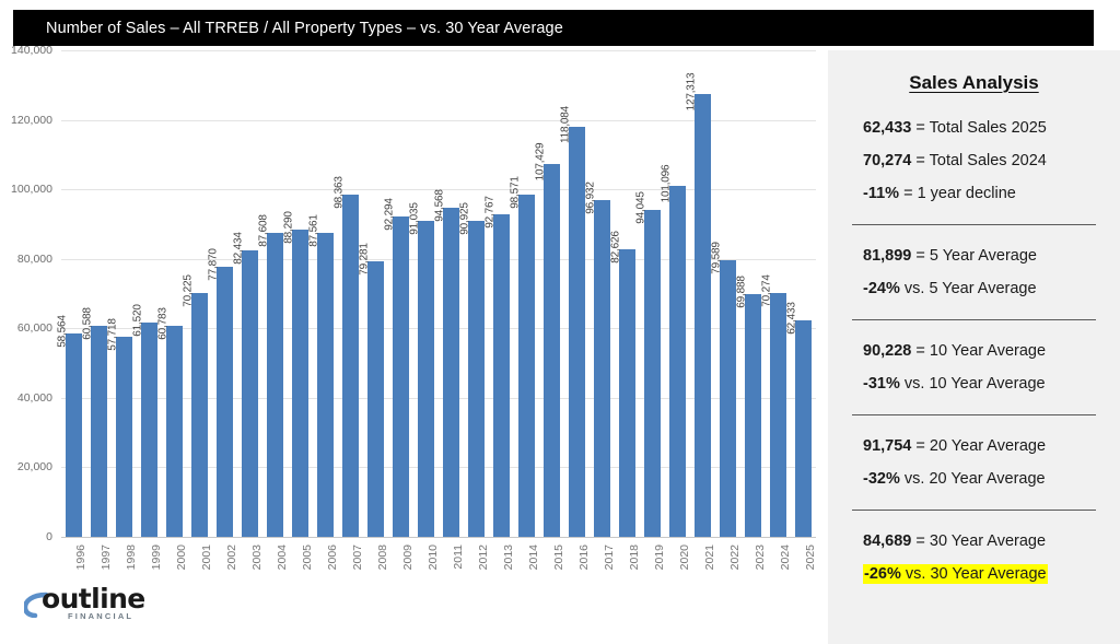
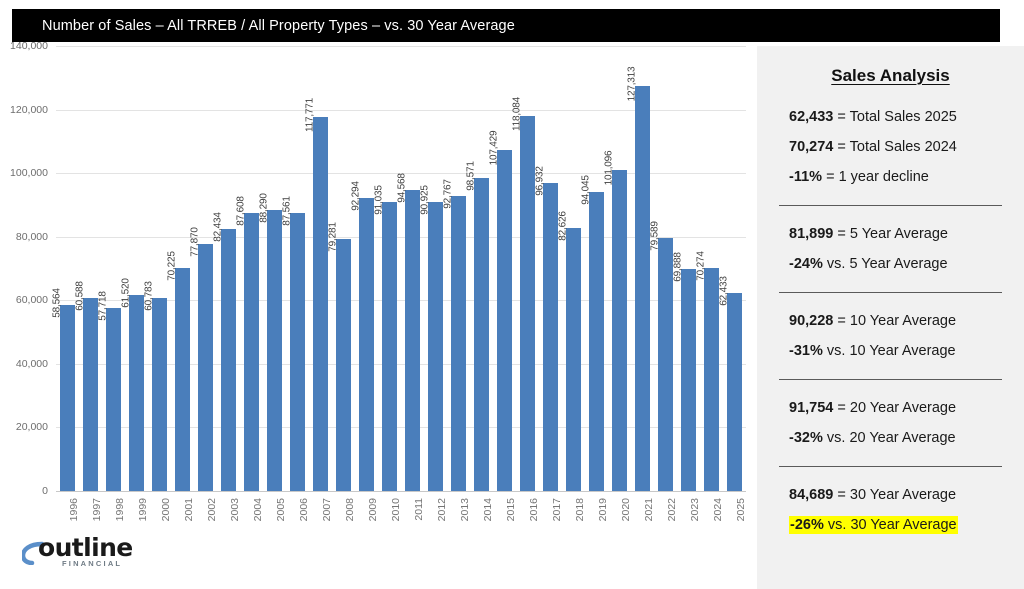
2007: 98,363 -> 117,771
